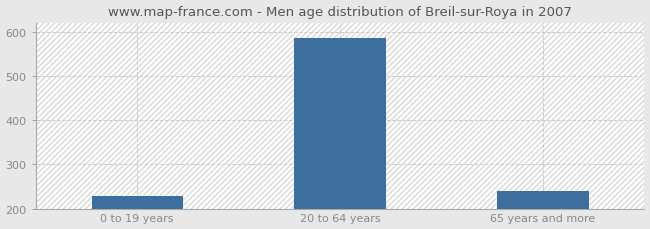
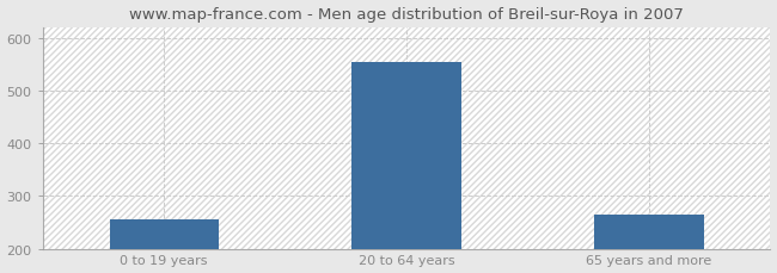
0 to 19 years: 228 -> 255
20 to 64 years: 586 -> 555
65 years and more: 240 -> 265
